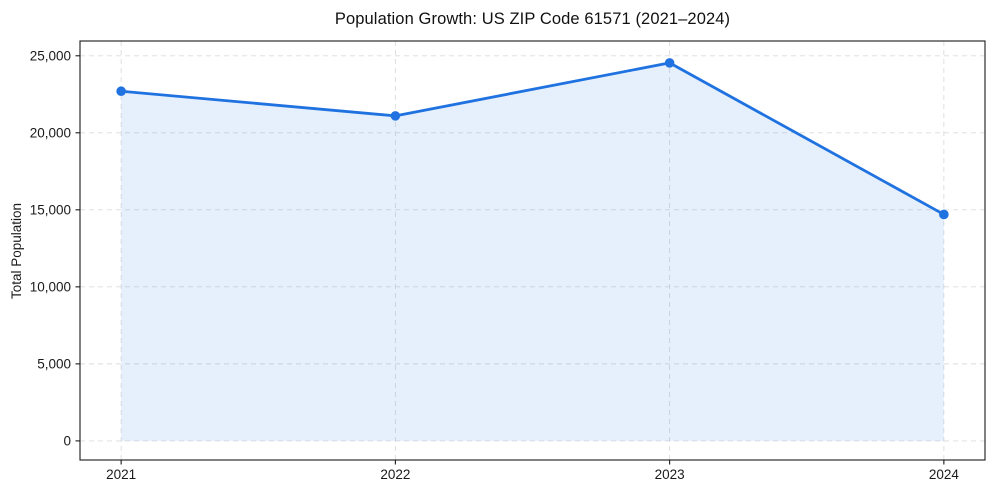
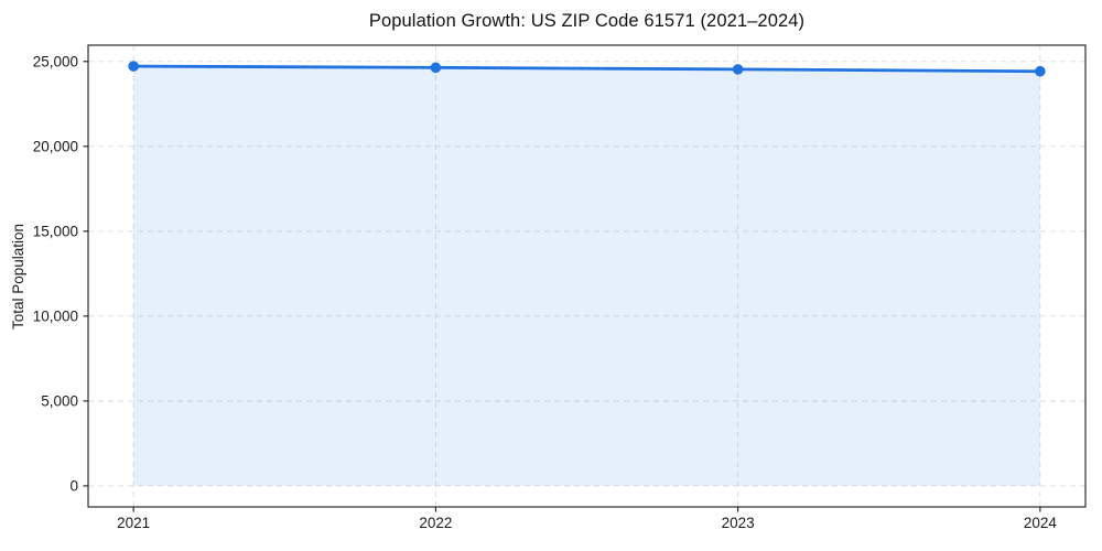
2021: 22700 -> 24700
2022: 21100 -> 24600
2024: 14700 -> 24400
